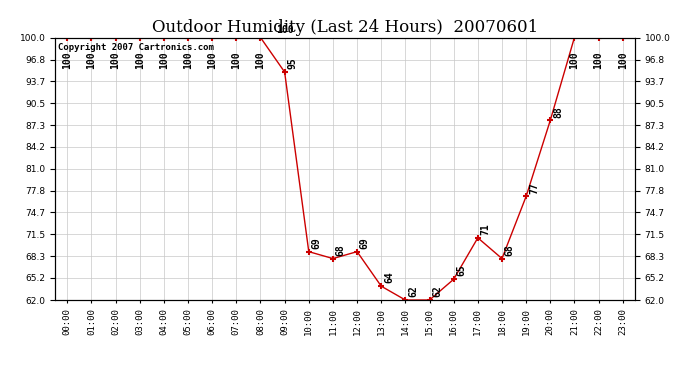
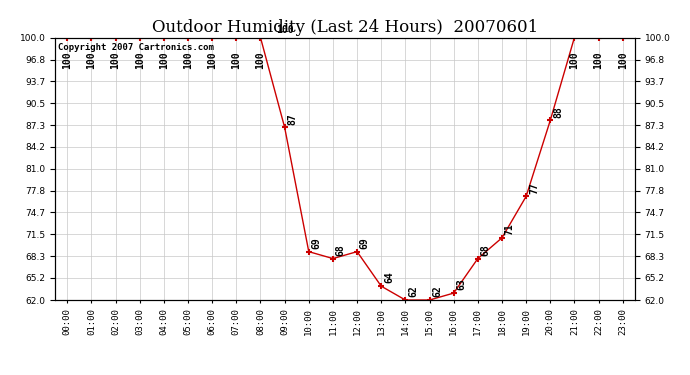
09:00: 95 -> 87
16:00: 65 -> 63
17:00: 71 -> 68
18:00: 68 -> 71
